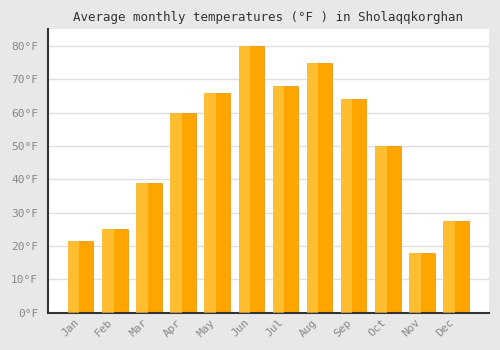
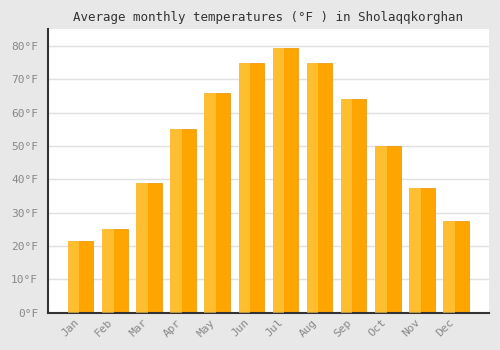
Apr: 60.0°F -> 55.0°F
Jun: 80.0°F -> 75.0°F
Jul: 68.0°F -> 79.5°F
Nov: 18.0°F -> 37.5°F
